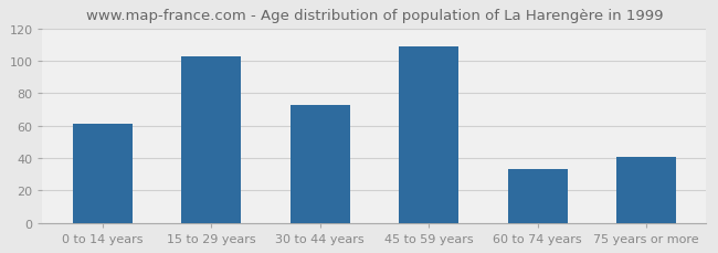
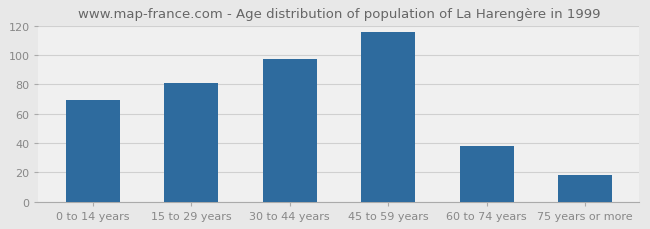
0 to 14 years: 61 -> 69
15 to 29 years: 103 -> 81
30 to 44 years: 73 -> 97
45 to 59 years: 109 -> 116
60 to 74 years: 33 -> 38
75 years or more: 41 -> 18
